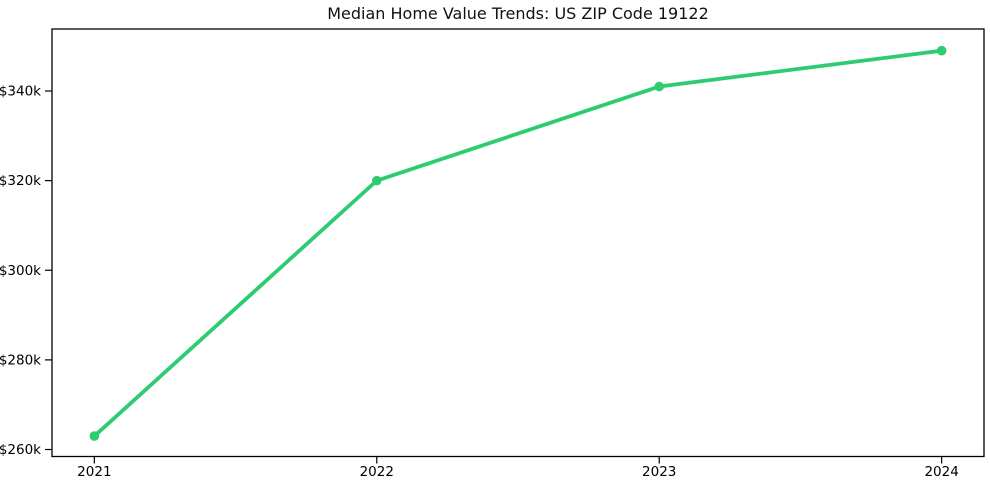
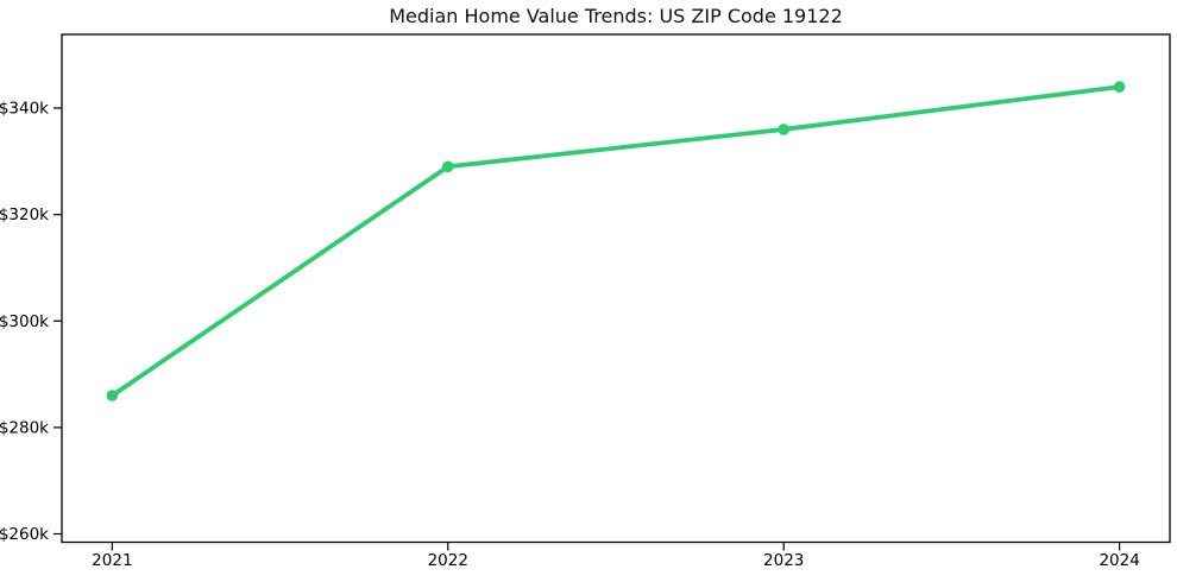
2021: $263k -> $286k
2022: $320k -> $329k
2023: $341k -> $336k
2024: $349k -> $344k
